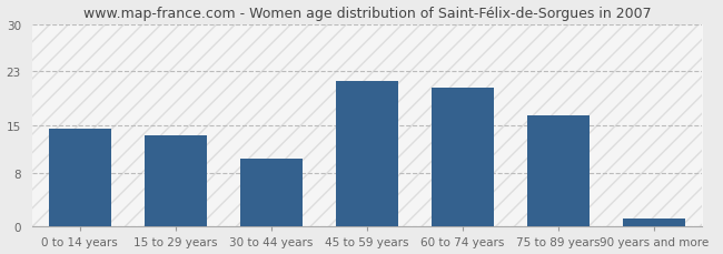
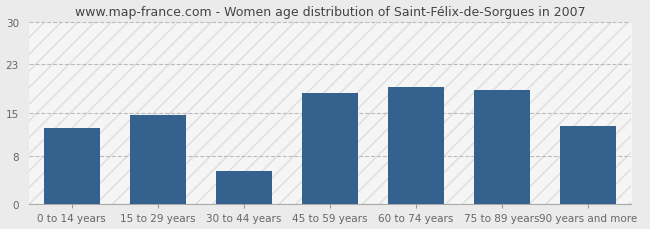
0 to 14 years: 14.5 -> 12.6
15 to 29 years: 13.5 -> 14.6
30 to 44 years: 10.0 -> 5.4
45 to 59 years: 21.5 -> 18.2
60 to 74 years: 20.5 -> 19.2
75 to 89 years: 16.5 -> 18.8
90 years and more: 1.2 -> 12.8
